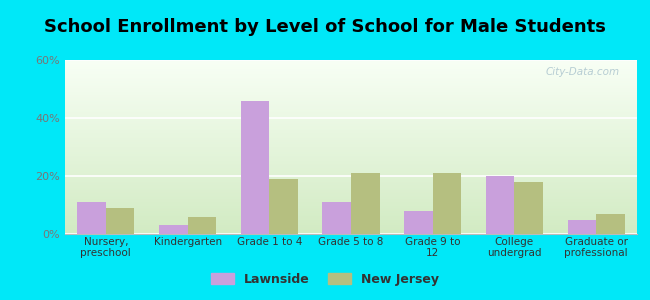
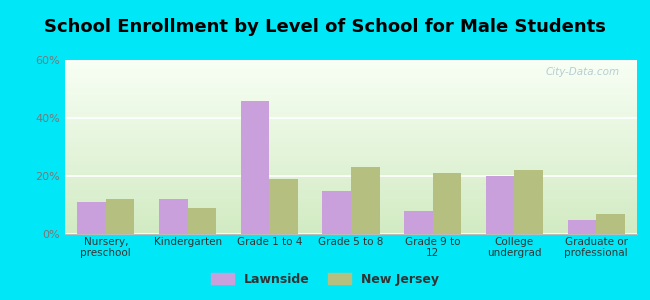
New Jersey/Nursery, preschool: 9% -> 12%
Lawnside/Kindergarten: 3% -> 12%
New Jersey/Kindergarten: 6% -> 9%
Lawnside/Grade 5 to 8: 11% -> 15%
New Jersey/Grade 5 to 8: 21% -> 23%
New Jersey/College undergrad: 18% -> 22%
